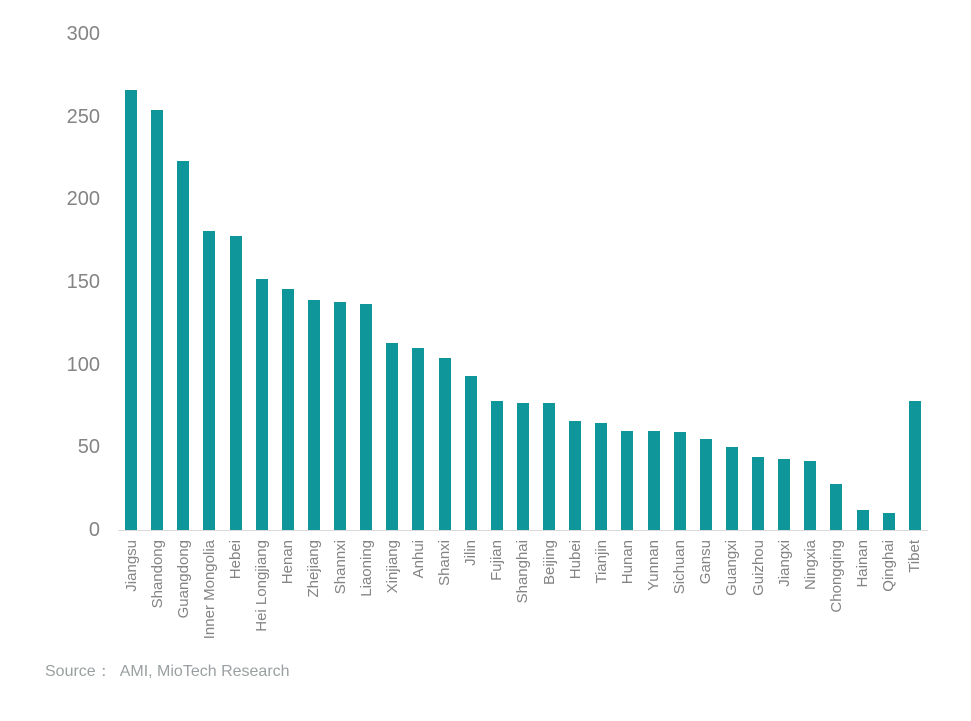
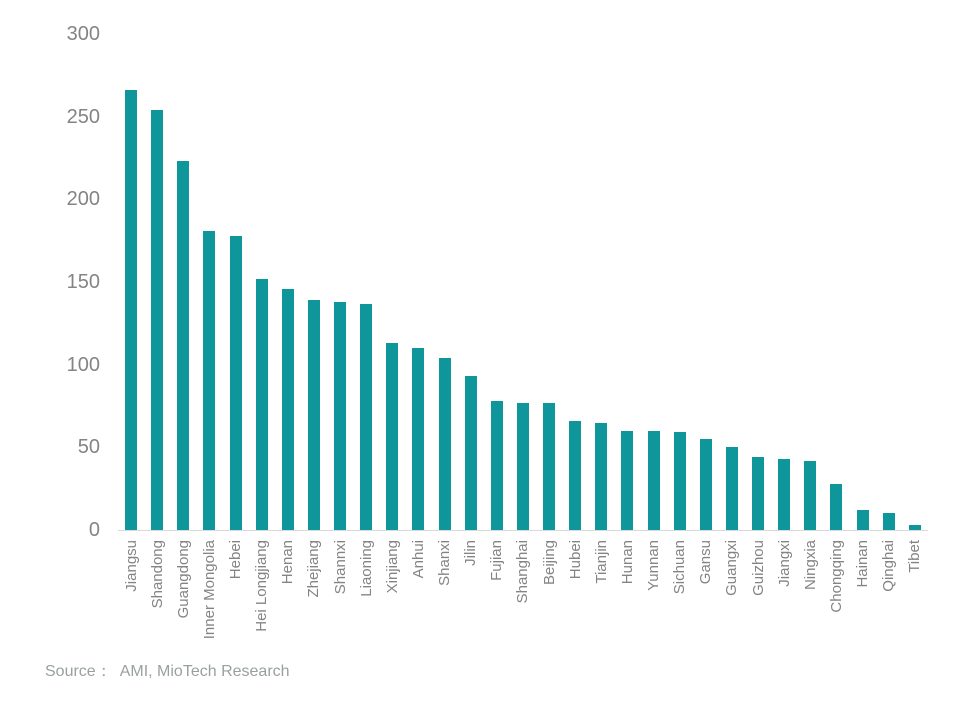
Tibet: 78 -> 3
